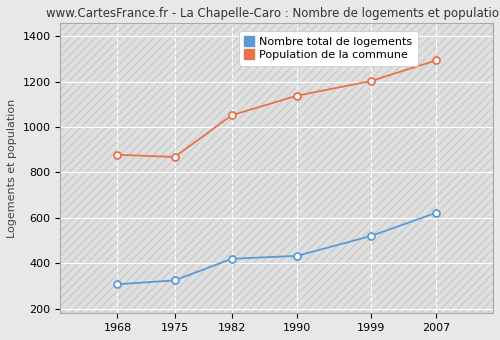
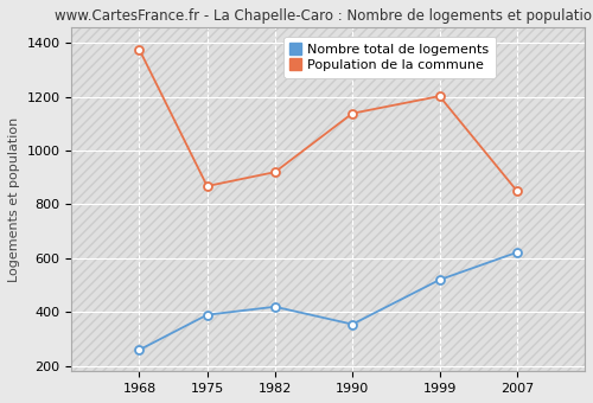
Nombre total de logements/1968: 308 -> 260
Population de la commune/1968: 878 -> 1375
Nombre total de logements/1975: 325 -> 390
Population de la commune/1982: 1052 -> 920
Nombre total de logements/1990: 433 -> 355
Population de la commune/2007: 1293 -> 850
